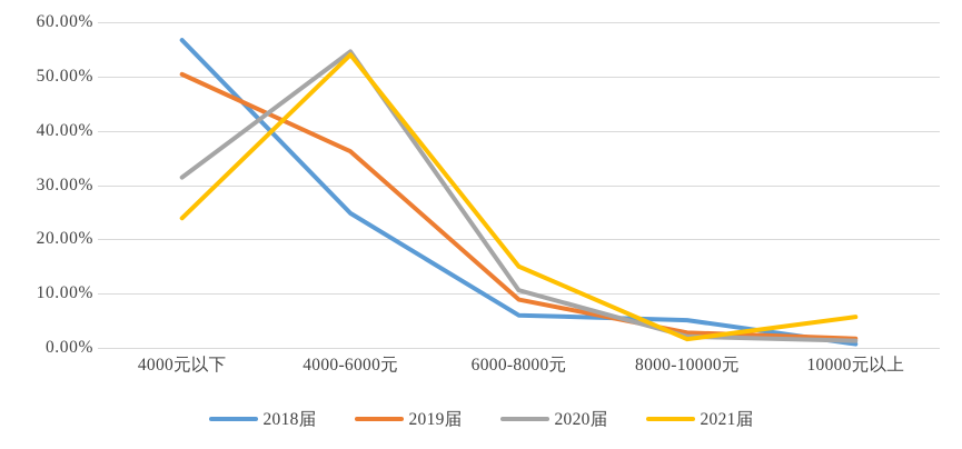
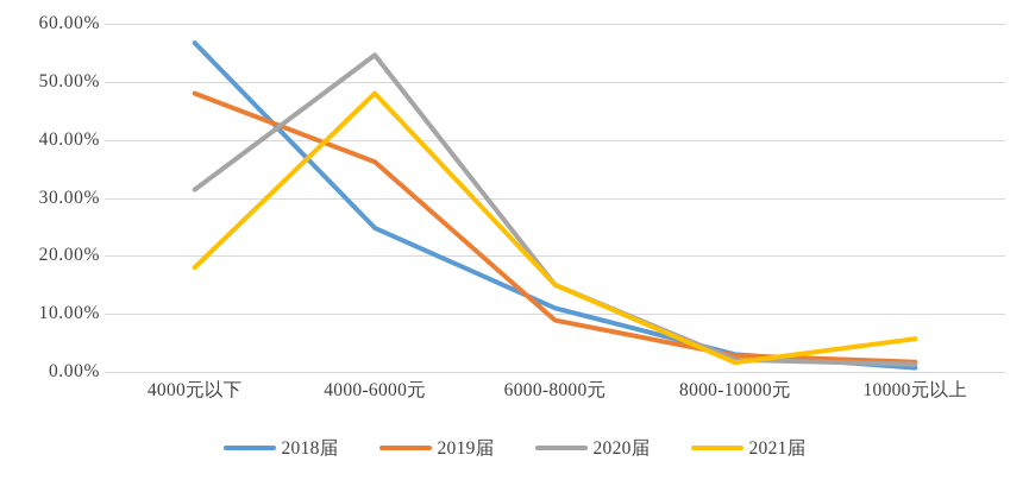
2019届/4000元以下: 50% -> 48%
2021届/4000元以下: 24% -> 18%
2021届/4000-6000元: 54% -> 48%
2018届/6000-8000元: 6% -> 11%
2020届/6000-8000元: 11% -> 15%
2018届/8000-10000元: 5% -> 3%
